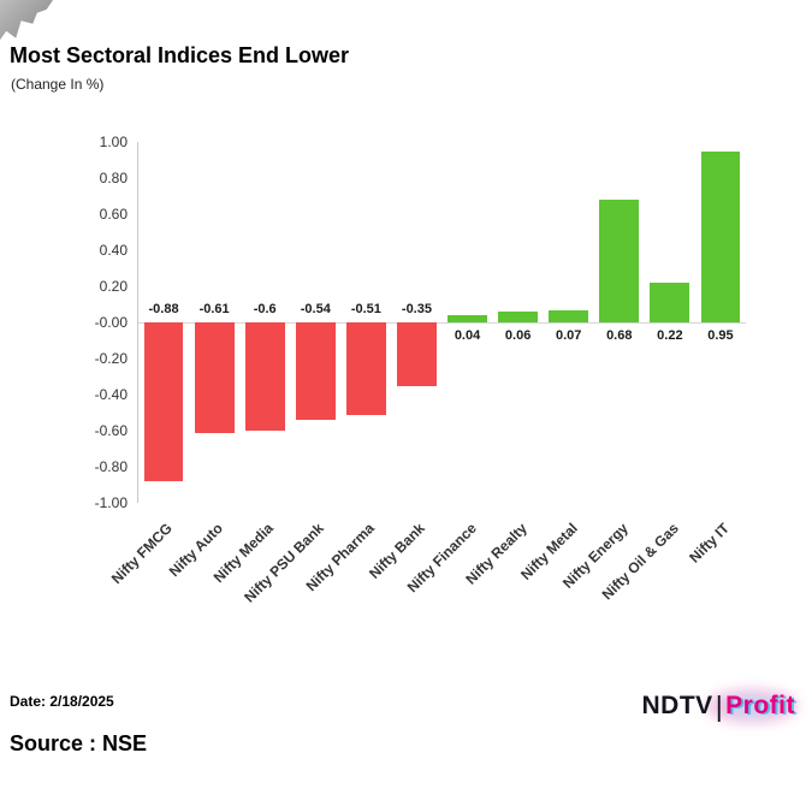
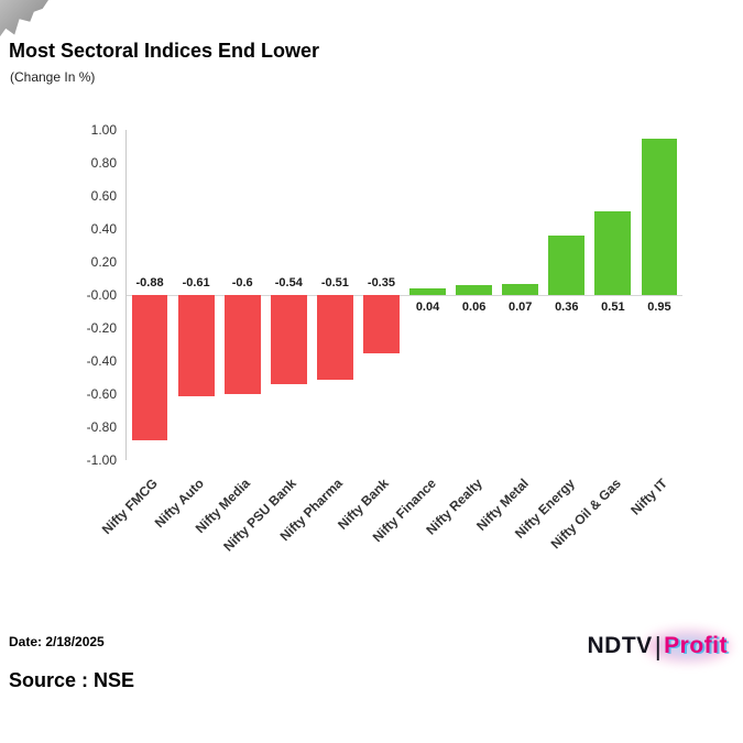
Nifty Energy: 0.68 -> 0.36
Nifty Oil & Gas: 0.22 -> 0.51
